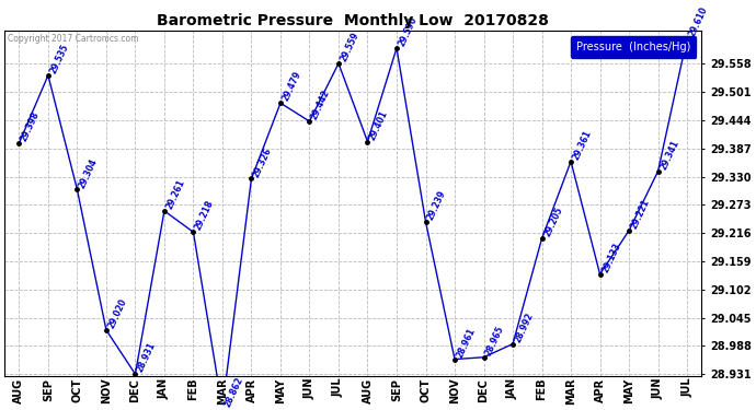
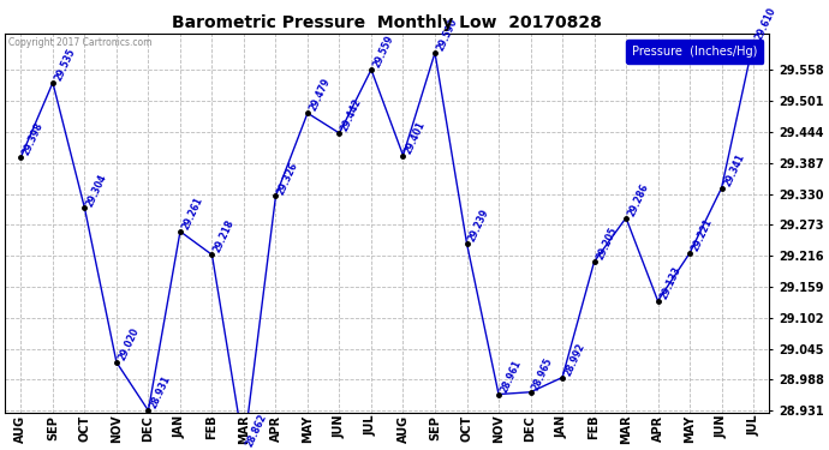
MAR: 29.361 -> 29.286
